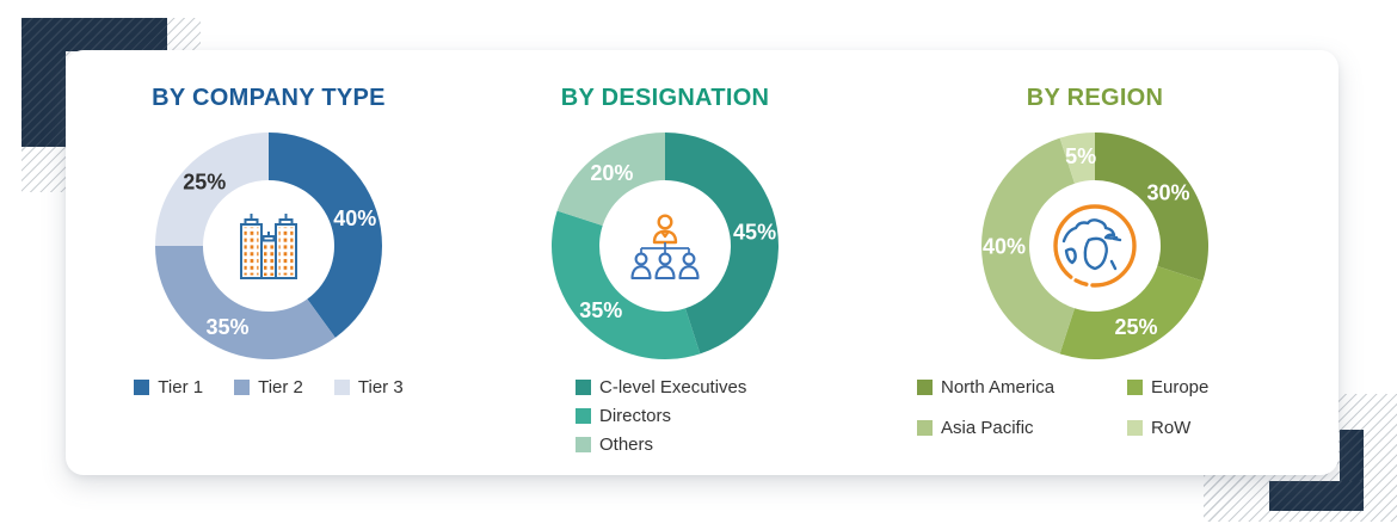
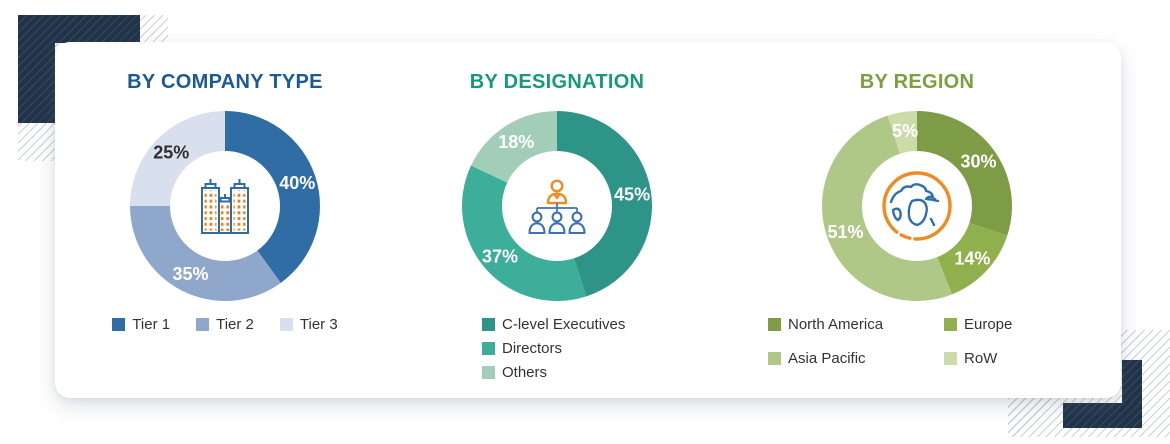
BY DESIGNATION/Directors: 35% -> 37%
BY DESIGNATION/Others: 20% -> 18%
BY REGION/Europe: 25% -> 14%
BY REGION/Asia Pacific: 40% -> 51%
